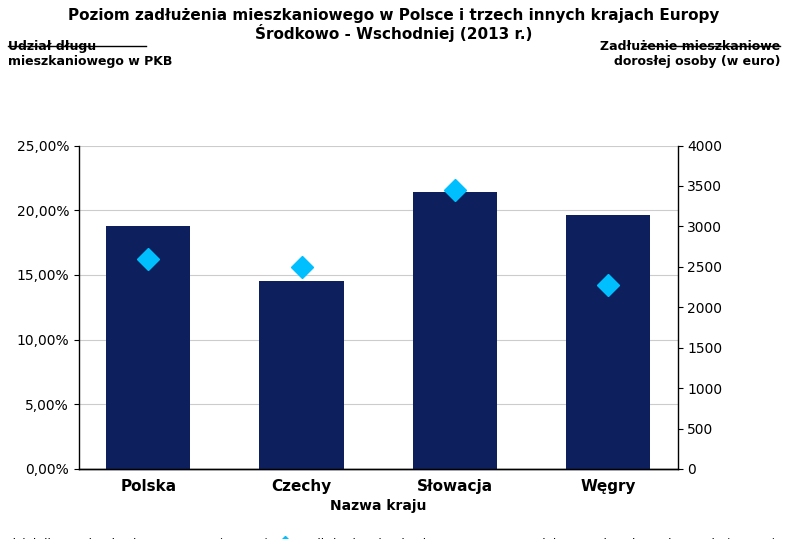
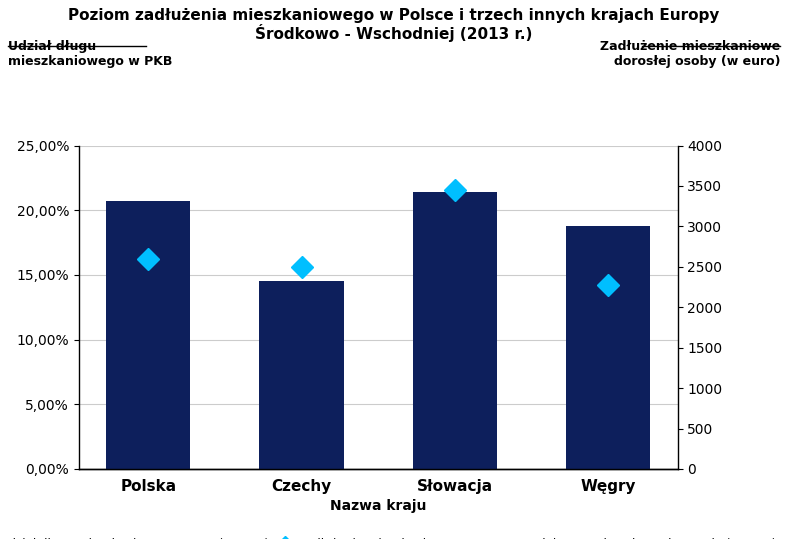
Polska: 18,8% -> 20,7%
Węgry: 19,6% -> 18,8%
